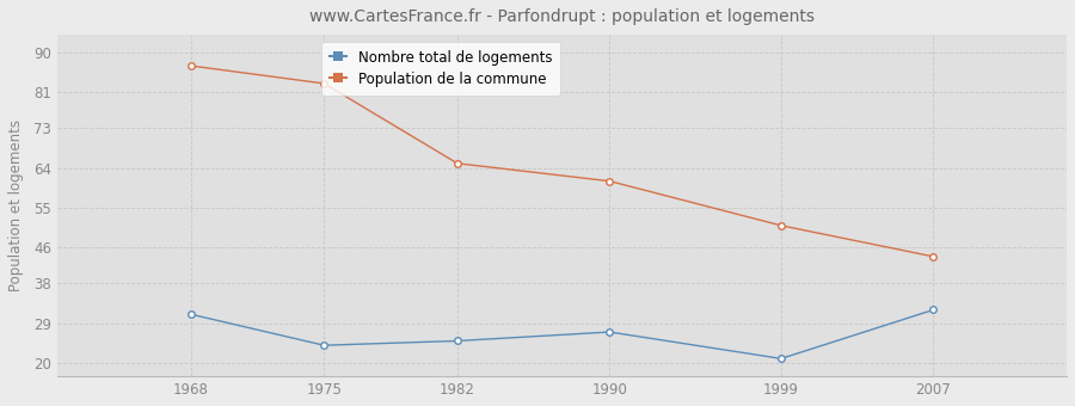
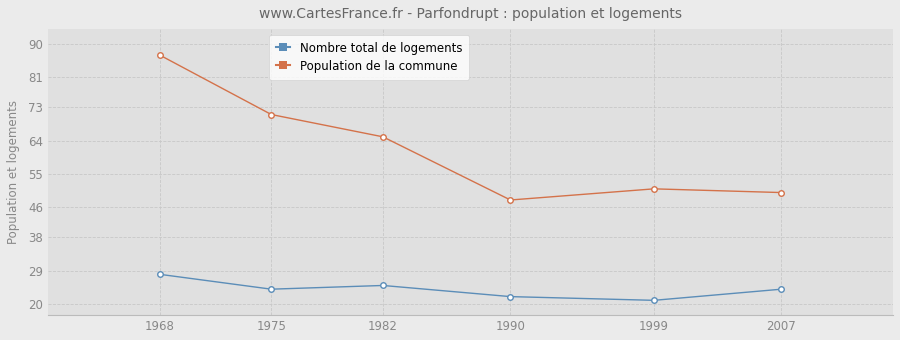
Nombre total de logements/1968: 31 -> 28
Population de la commune/1975: 83 -> 71
Nombre total de logements/1990: 27 -> 22
Population de la commune/1990: 61 -> 48
Nombre total de logements/2007: 32 -> 24
Population de la commune/2007: 44 -> 50
